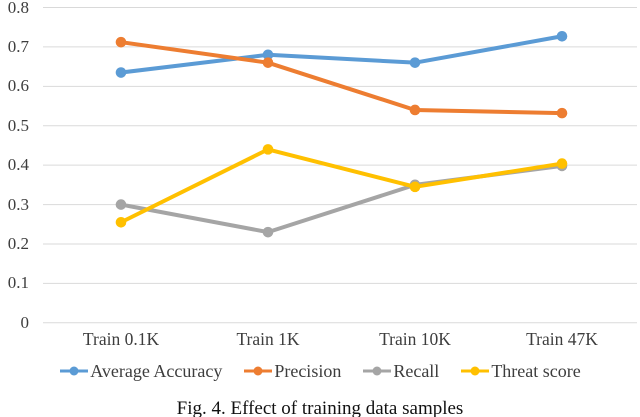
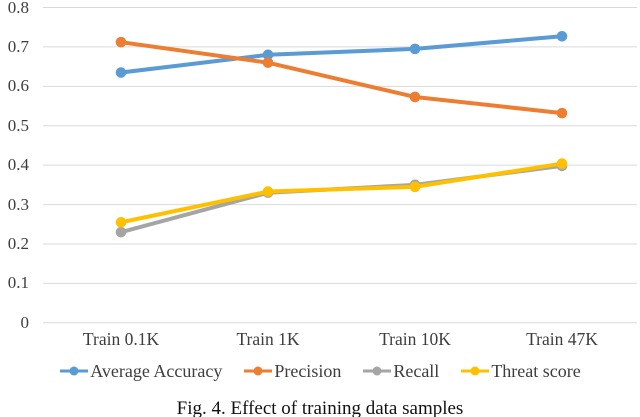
Recall/Train 0.1K: 0.30 -> 0.23
Recall/Train 1K: 0.23 -> 0.33
Threat score/Train 1K: 0.44 -> 0.33
Average Accuracy/Train 10K: 0.66 -> 0.69
Precision/Train 10K: 0.54 -> 0.57
